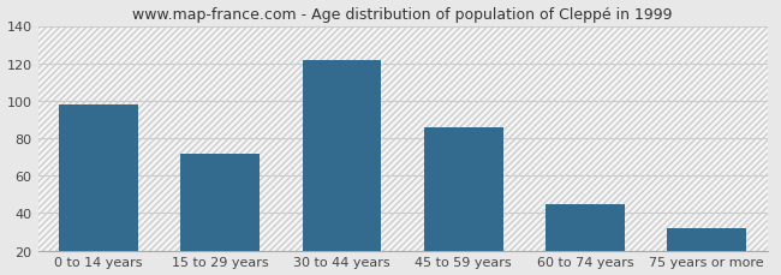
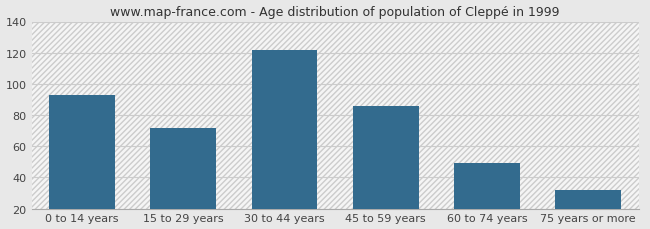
0 to 14 years: 98 -> 93
60 to 74 years: 45 -> 49
